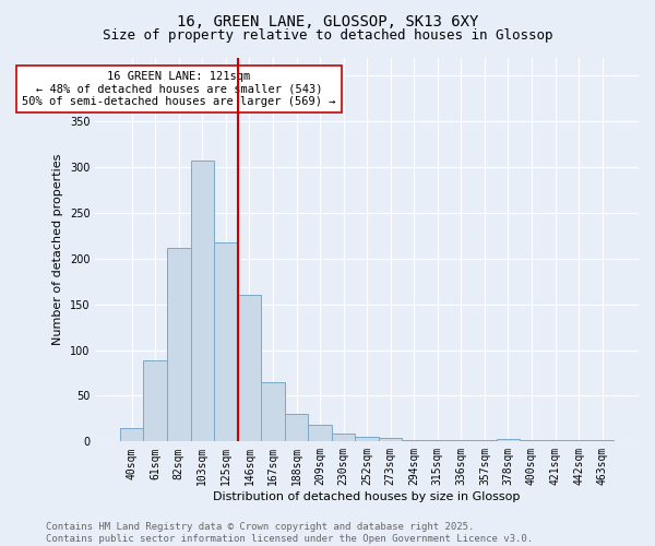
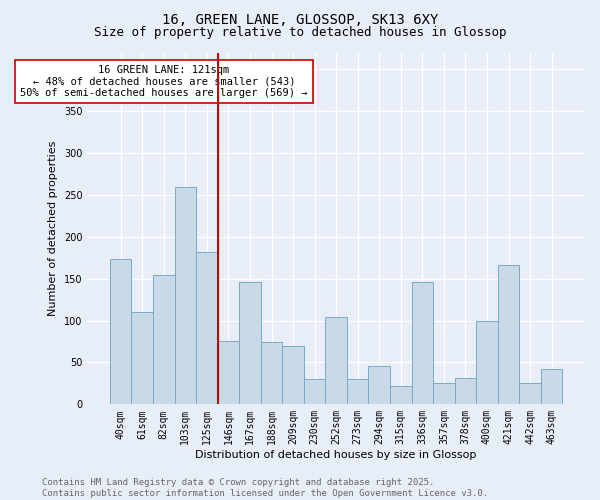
40sqm: 15 -> 174
61sqm: 89 -> 110
82sqm: 212 -> 154
103sqm: 307 -> 260
125sqm: 218 -> 182
146sqm: 160 -> 76
167sqm: 65 -> 146
188sqm: 30 -> 74
209sqm: 18 -> 70
230sqm: 9 -> 30
252sqm: 5 -> 104
273sqm: 4 -> 30
294sqm: 2 -> 46
315sqm: 2 -> 22
336sqm: 2 -> 146
357sqm: 2 -> 26
378sqm: 3 -> 32
400sqm: 1 -> 100
421sqm: 1 -> 166
442sqm: 1 -> 26
463sqm: 1 -> 42
